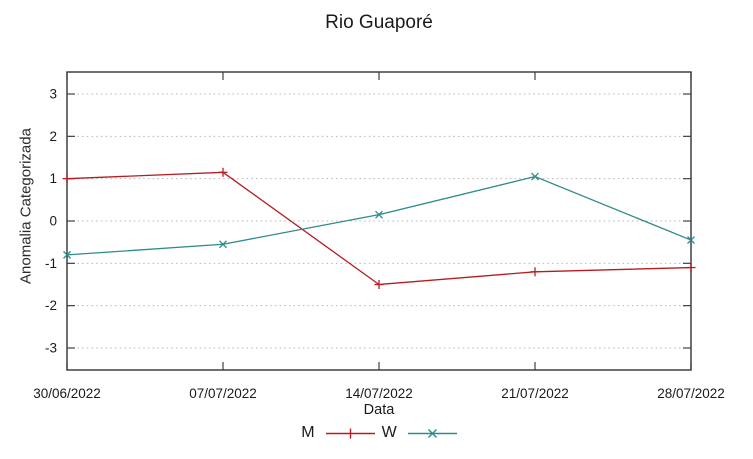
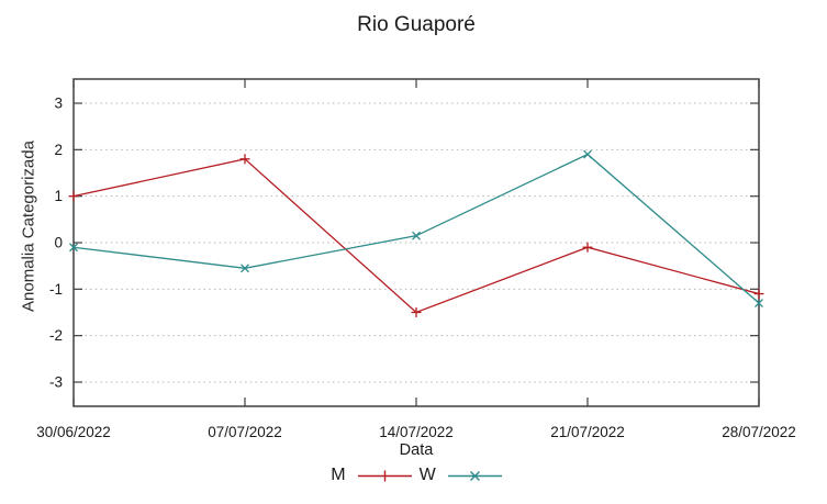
W/30/06/2022: -0.8 -> -0.1
M/07/07/2022: 1.1 -> 1.8
M/21/07/2022: -1.2 -> -0.1
W/21/07/2022: 1.1 -> 1.9
W/28/07/2022: -0.5 -> -1.3
